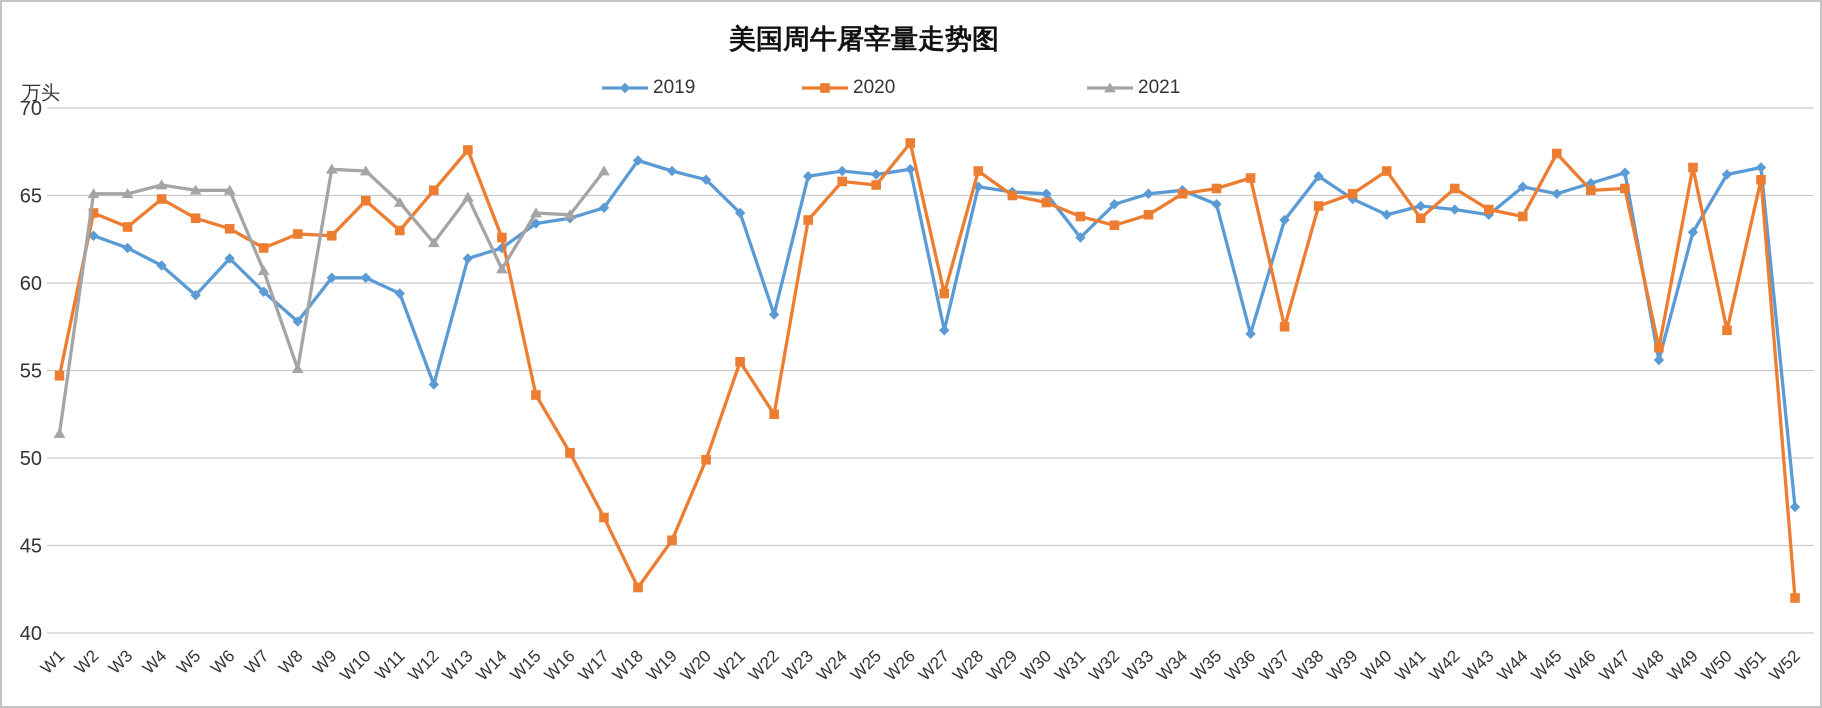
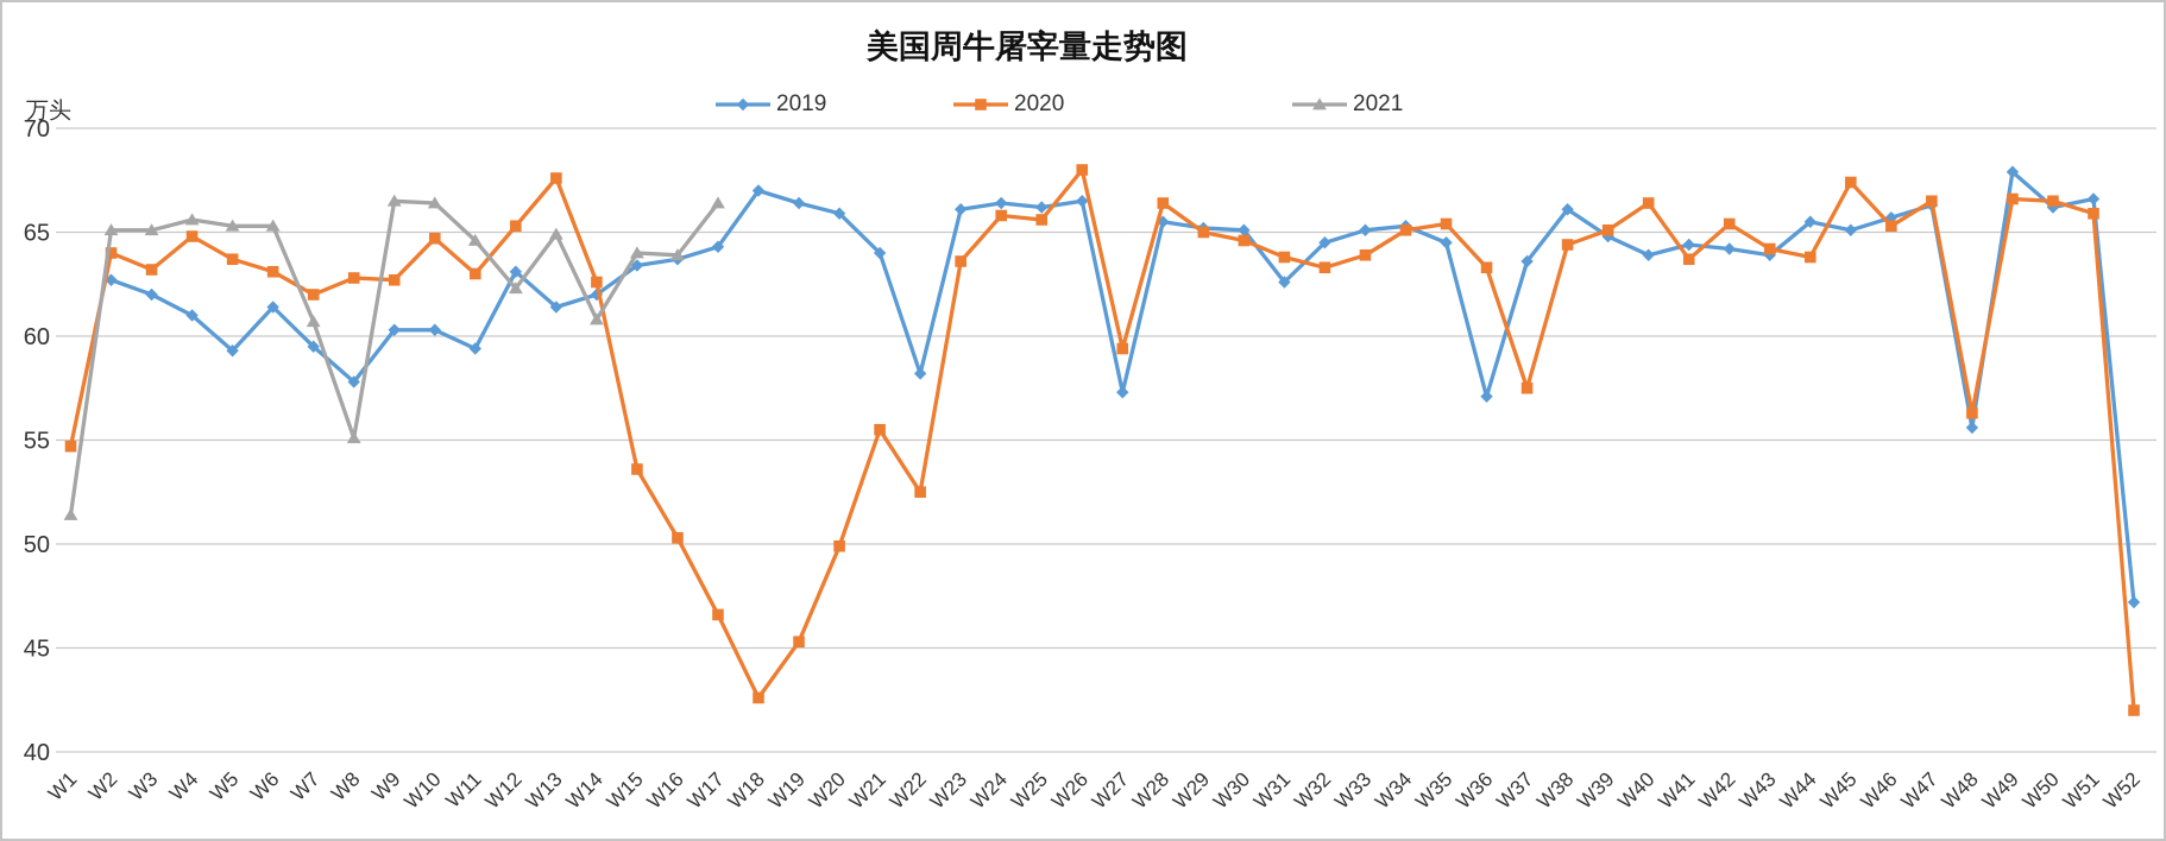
2019/W12: 54.2 -> 63.1
2020/W36: 66.0 -> 63.3
2020/W47: 65.4 -> 66.5
2019/W49: 62.9 -> 67.9
2020/W50: 57.3 -> 66.5
